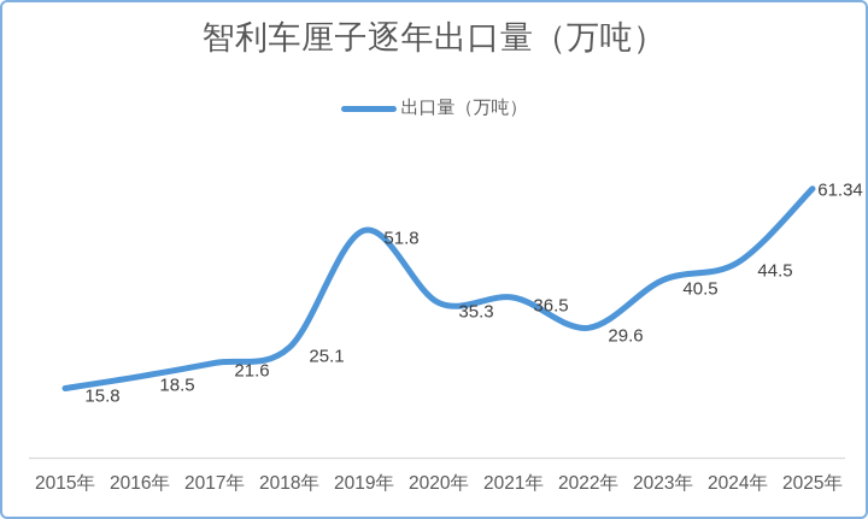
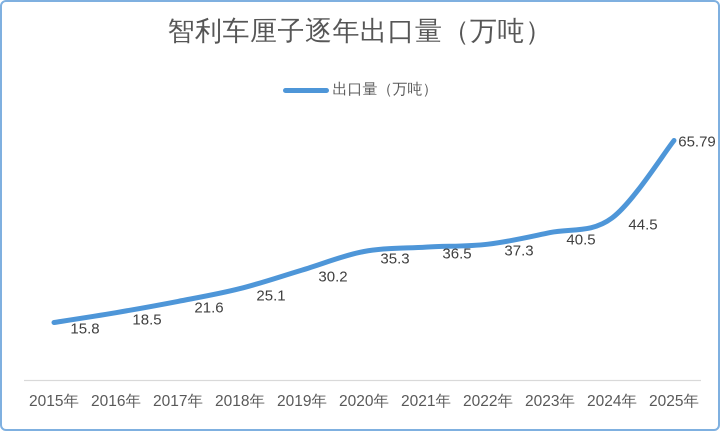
2019年: 51.8 -> 30.2
2022年: 29.6 -> 37.3
2025年: 61.34 -> 65.79
